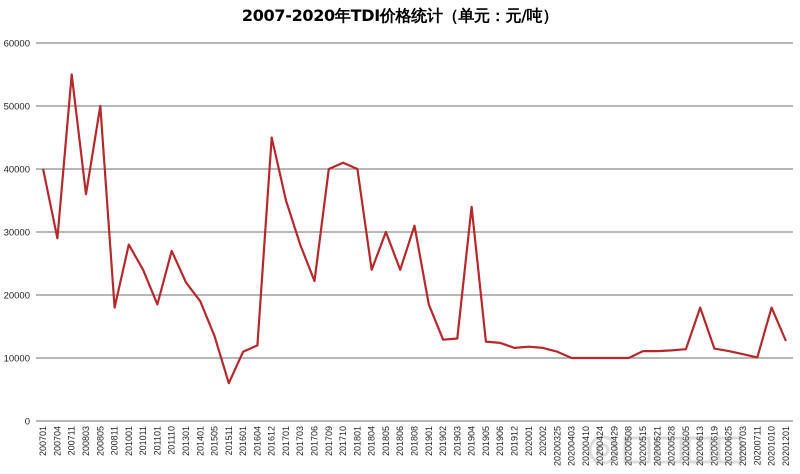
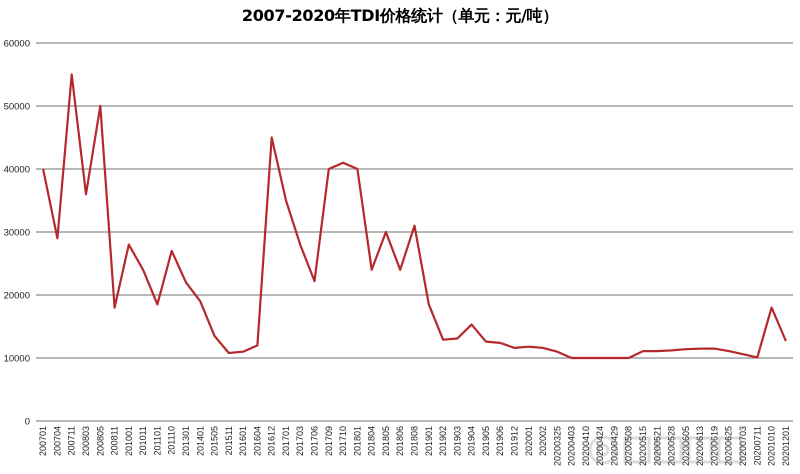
201511: 6000 -> 11000
201904: 34000 -> 15000
20200613: 18000 -> 12000
